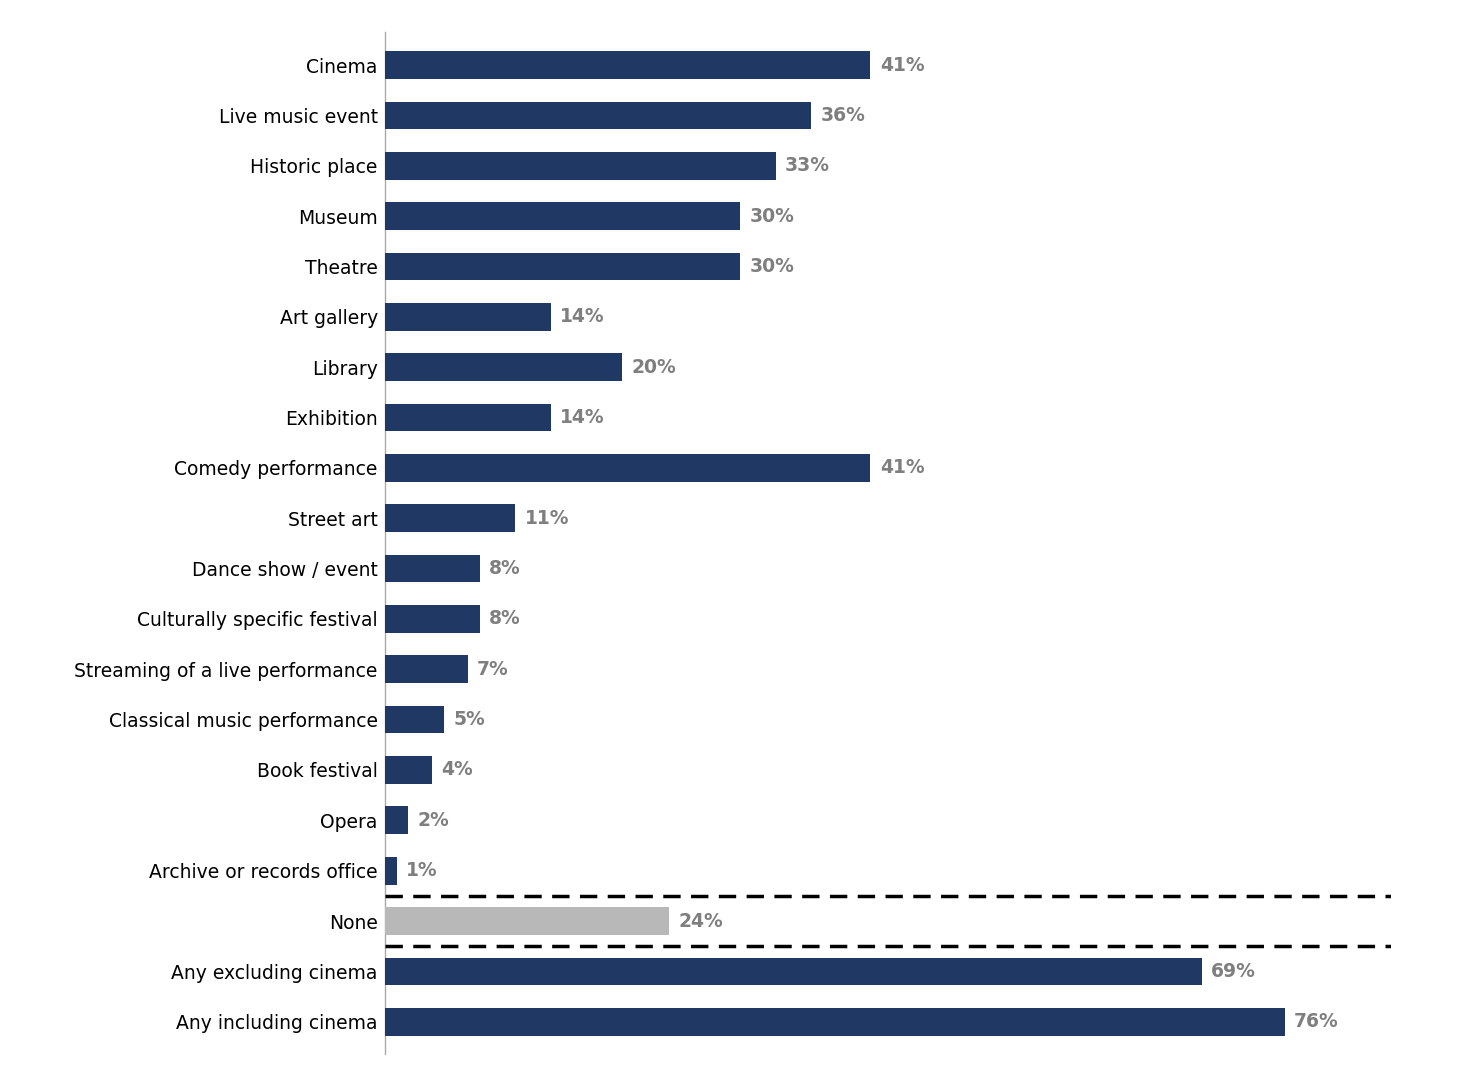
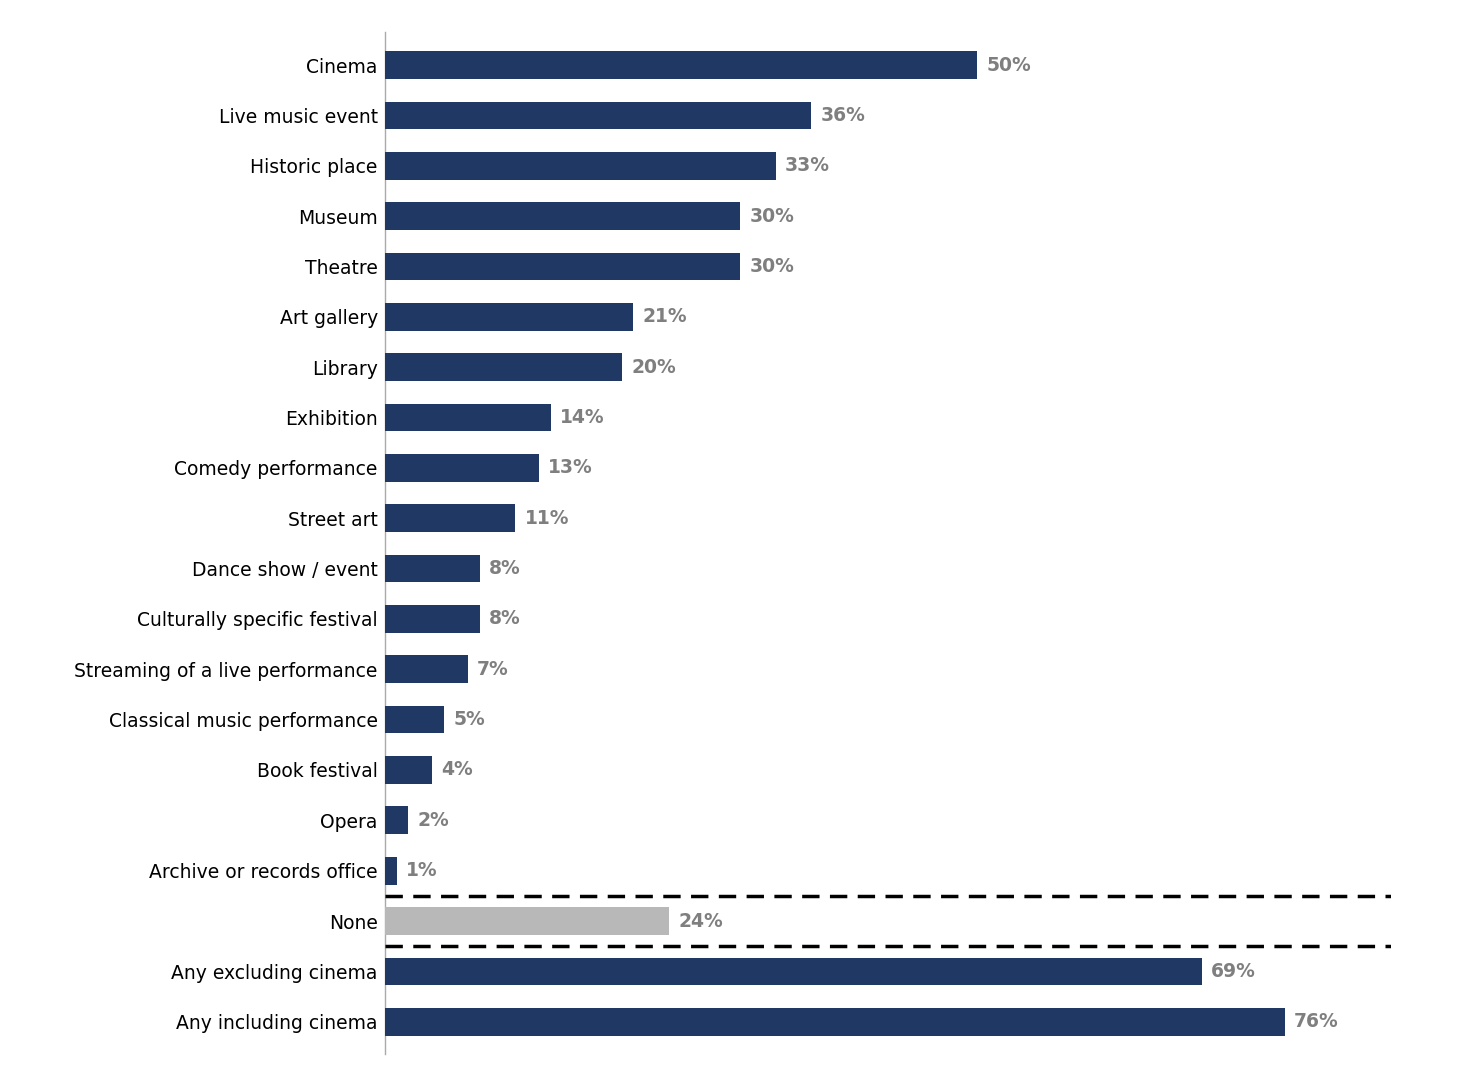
Cinema: 41% -> 50%
Art gallery: 14% -> 21%
Comedy performance: 41% -> 13%
